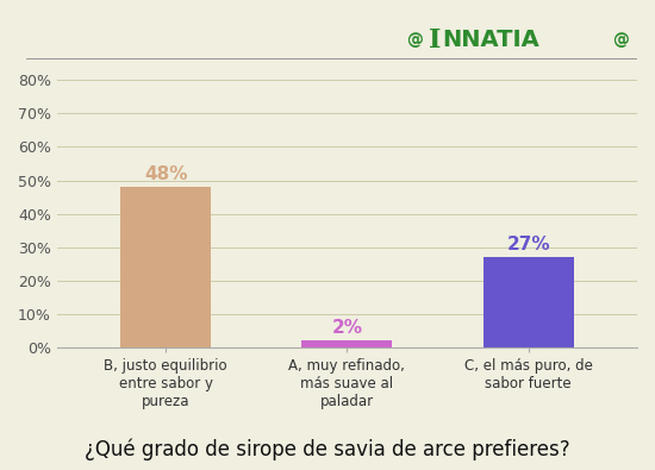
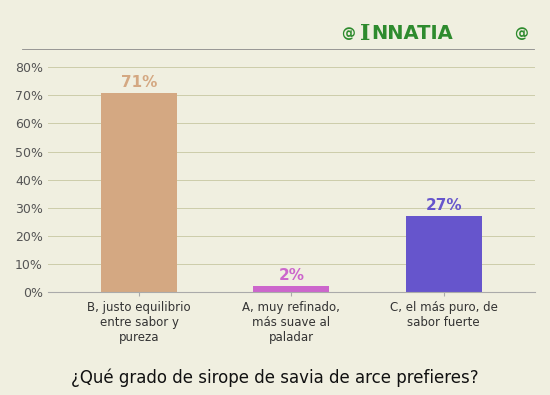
B, justo equilibrio entre sabor y pureza: 48% -> 71%
